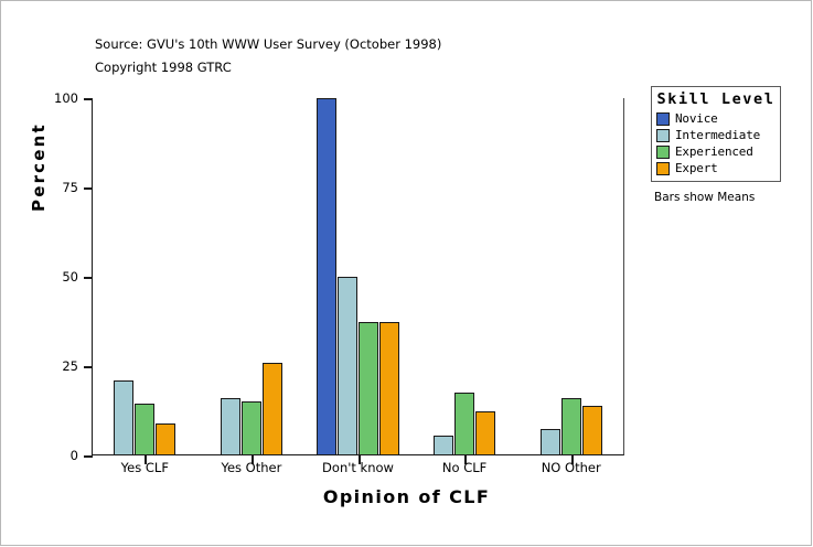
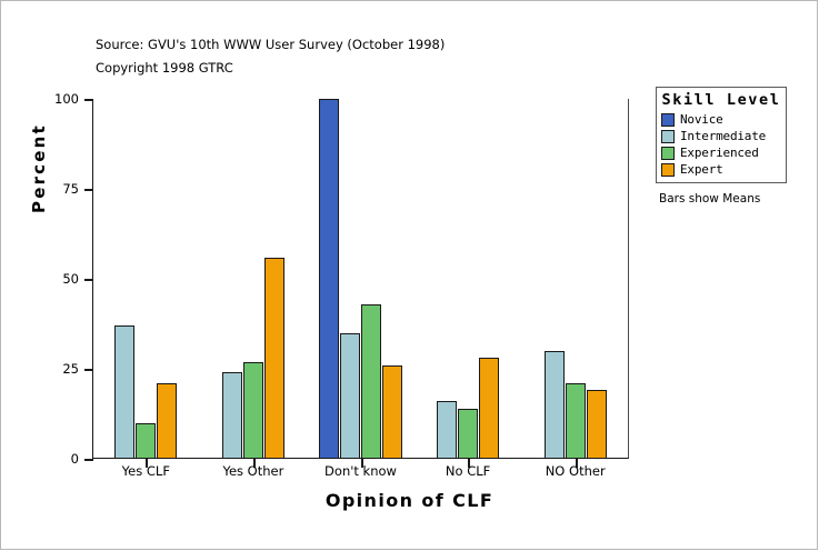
Intermediate/Yes CLF: 21 -> 37
Experienced/Yes CLF: 14 -> 10
Expert/Yes CLF: 9 -> 21
Intermediate/Yes Other: 16 -> 24
Experienced/Yes Other: 15 -> 27
Expert/Yes Other: 26 -> 56
Intermediate/Don't know: 50 -> 35
Experienced/Don't know: 38 -> 43
Expert/Don't know: 38 -> 26
Intermediate/No CLF: 6 -> 16
Experienced/No CLF: 18 -> 14
Expert/No CLF: 12 -> 28
Intermediate/NO Other: 8 -> 30
Experienced/NO Other: 16 -> 21
Expert/NO Other: 14 -> 19
